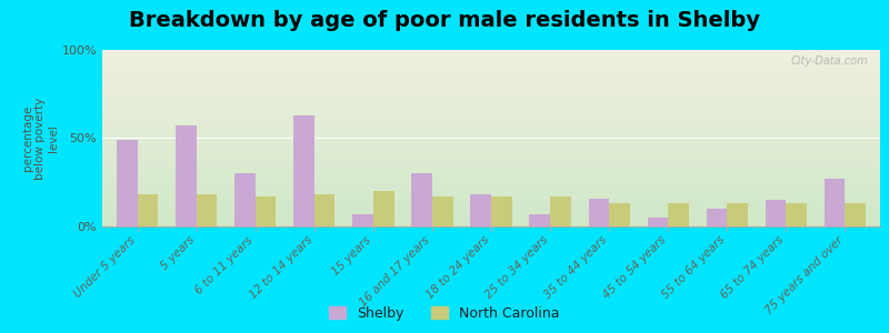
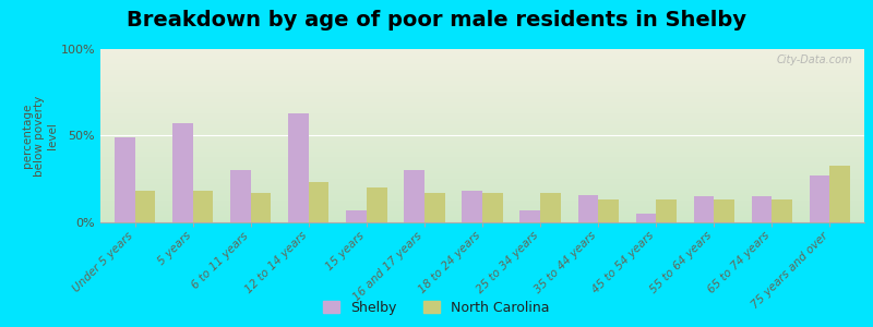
North Carolina/12 to 14 years: 18% -> 23%
Shelby/55 to 64 years: 10% -> 15%
North Carolina/75 years and over: 13% -> 33%
